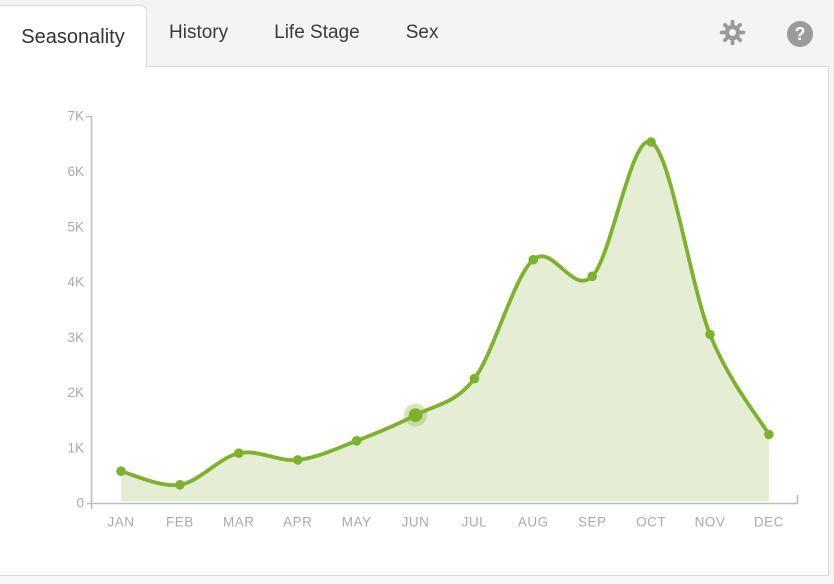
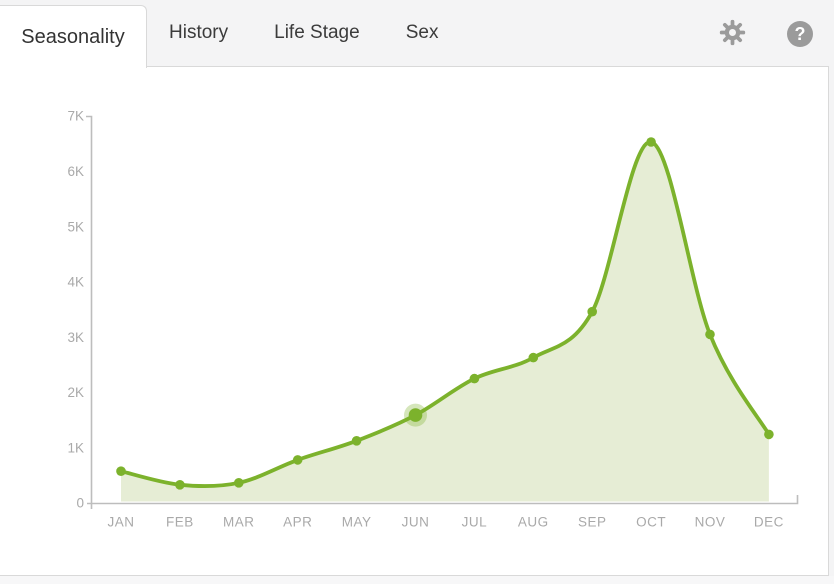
MAR: 0.9K -> 0.4K
AUG: 4.4K -> 2.6K
SEP: 4.1K -> 3.5K
